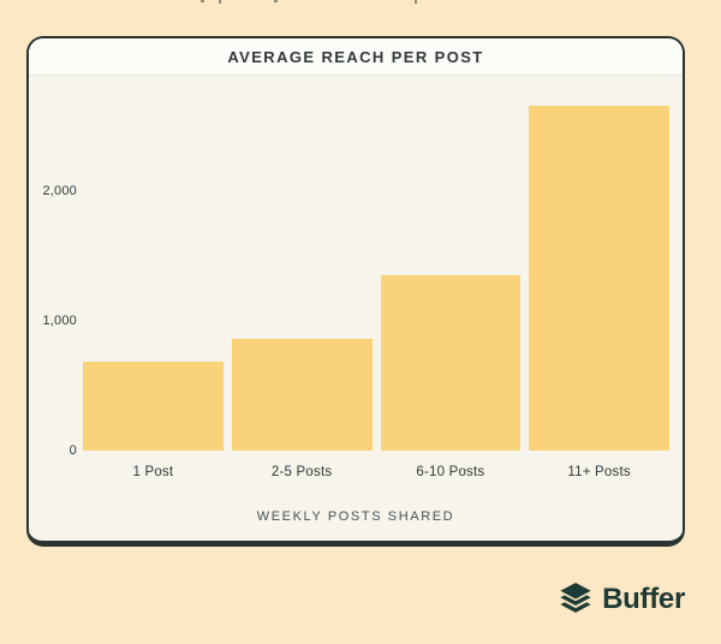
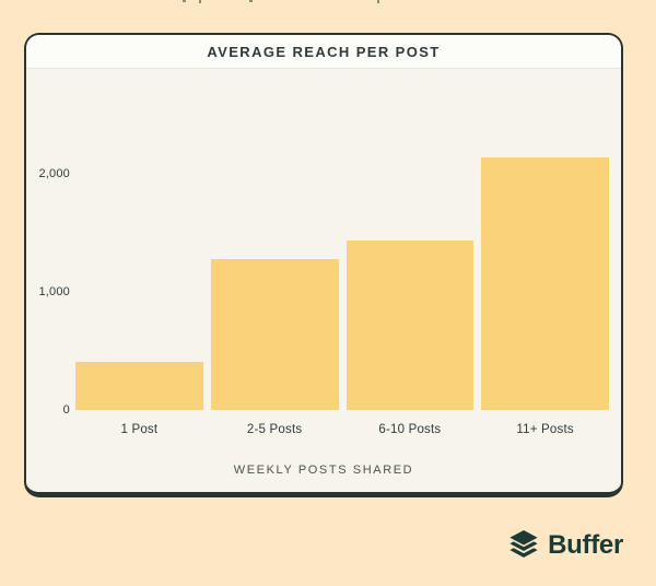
1 Post: 690 -> 410
2-5 Posts: 860 -> 1280
6-10 Posts: 1350 -> 1440
11+ Posts: 2660 -> 2140
